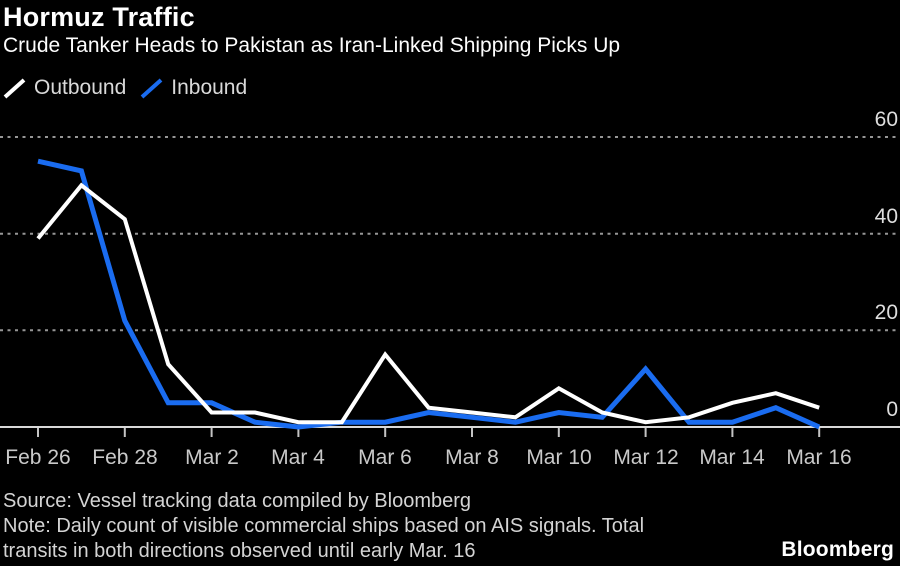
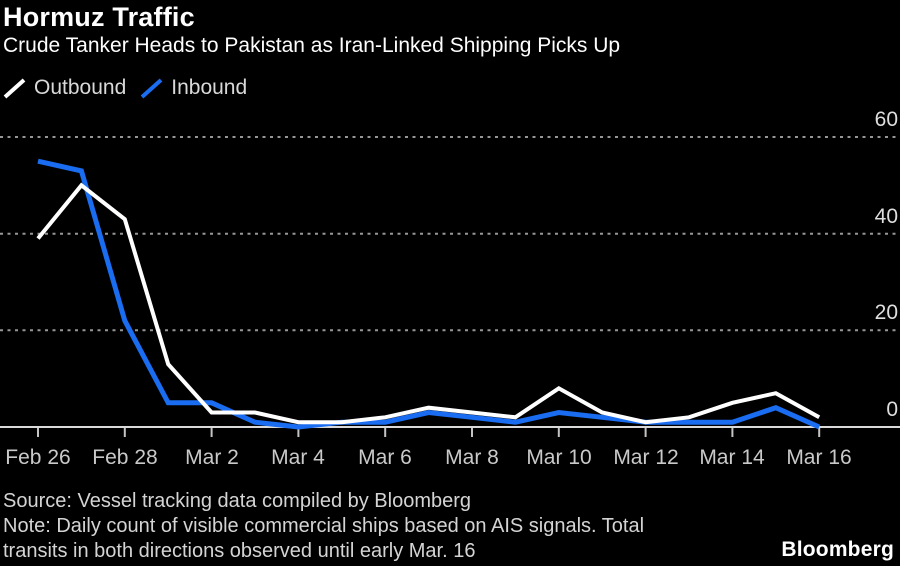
Outbound/Mar 6: 15 -> 2
Inbound/Mar 12: 12 -> 1
Outbound/Mar 16: 4 -> 2
